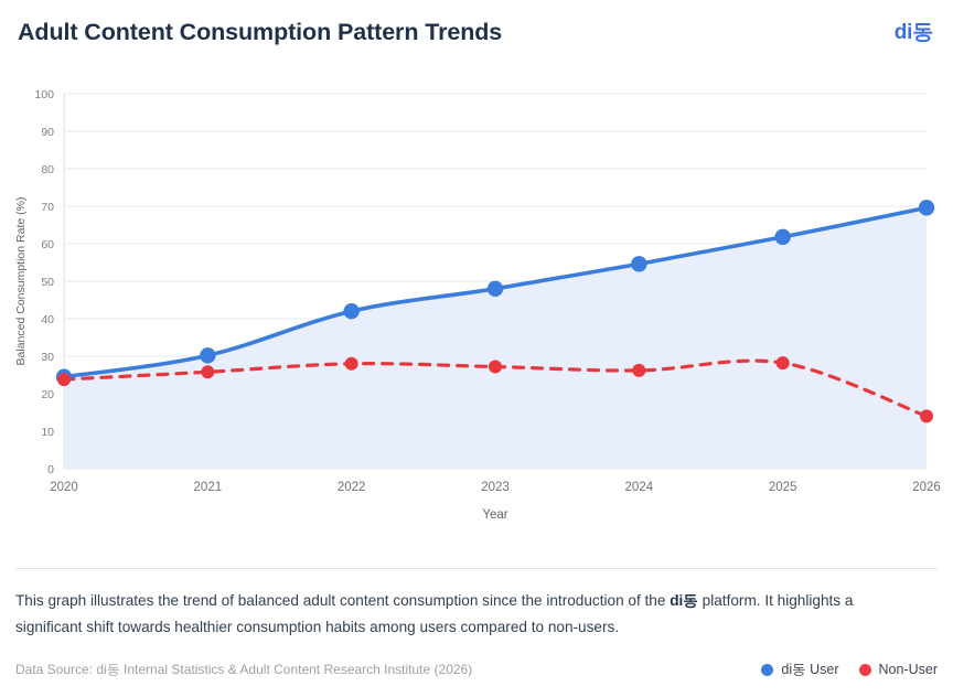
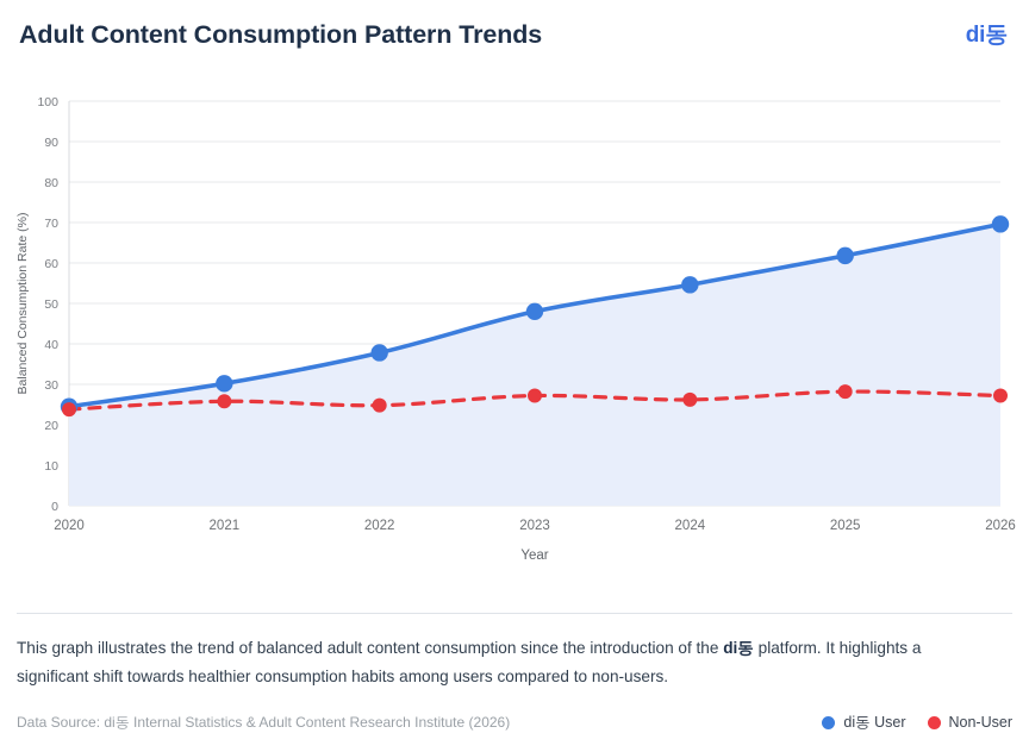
di동 User/2022: 42 -> 38
Non-User/2022: 28 -> 25
Non-User/2026: 14 -> 27
